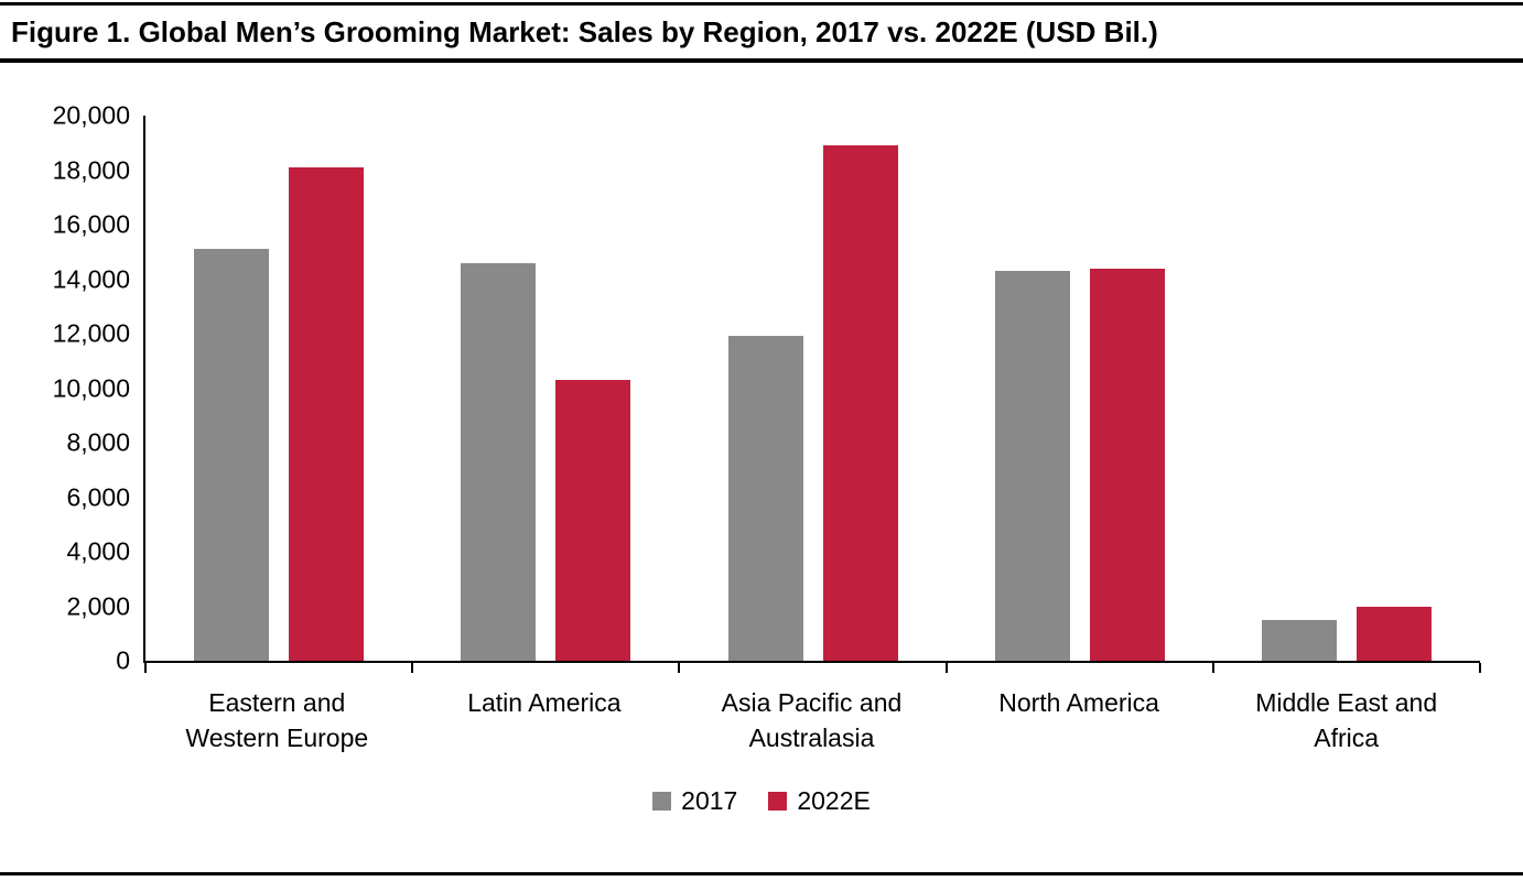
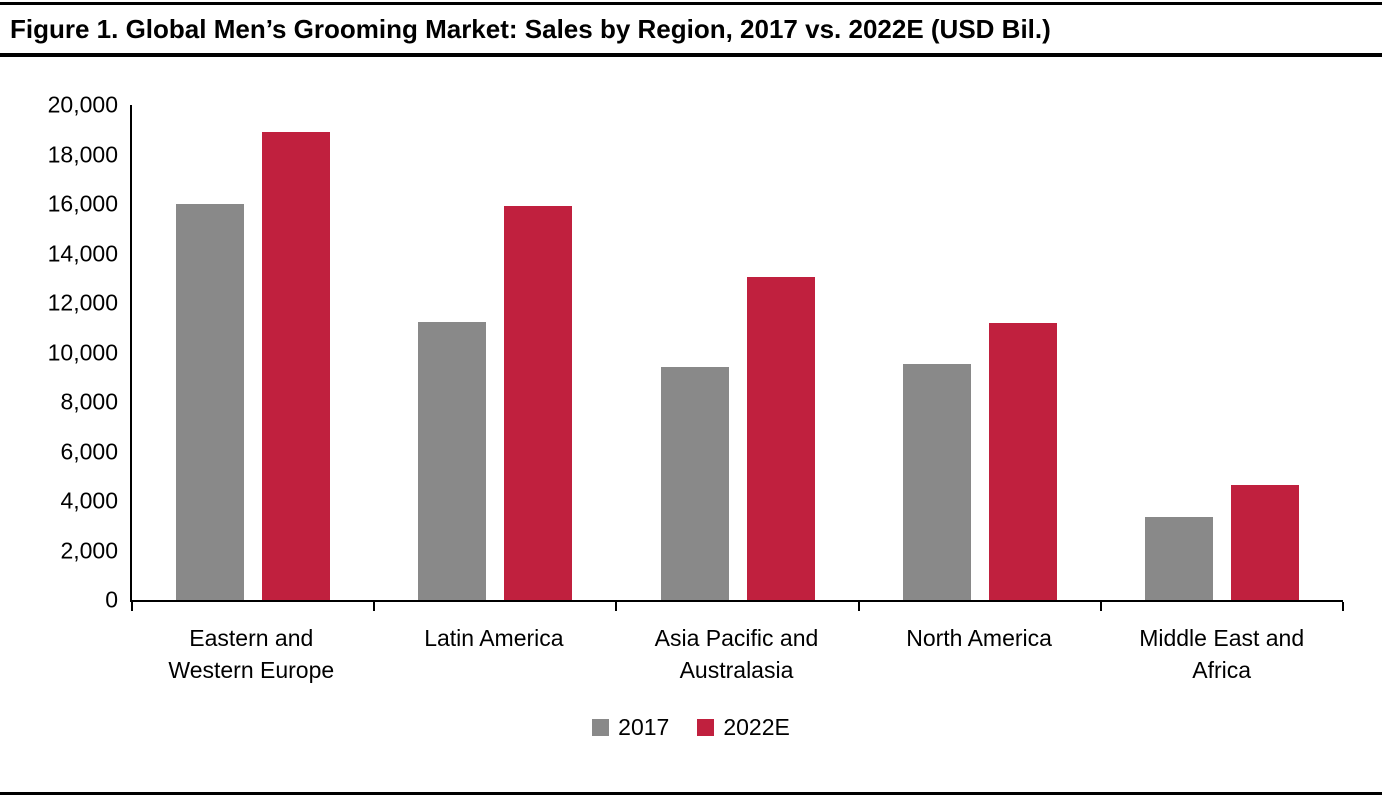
2017/Eastern and Western Europe: 15100 -> 16000
2022E/Eastern and Western Europe: 18100 -> 18900
2017/Latin America: 14600 -> 11200
2022E/Latin America: 10300 -> 15900
2017/Asia Pacific and Australasia: 11900 -> 9400
2022E/Asia Pacific and Australasia: 18900 -> 13000
2017/North America: 14300 -> 9600
2022E/North America: 14400 -> 11200
2017/Middle East and Africa: 1500 -> 3400
2022E/Middle East and Africa: 2000 -> 4600
